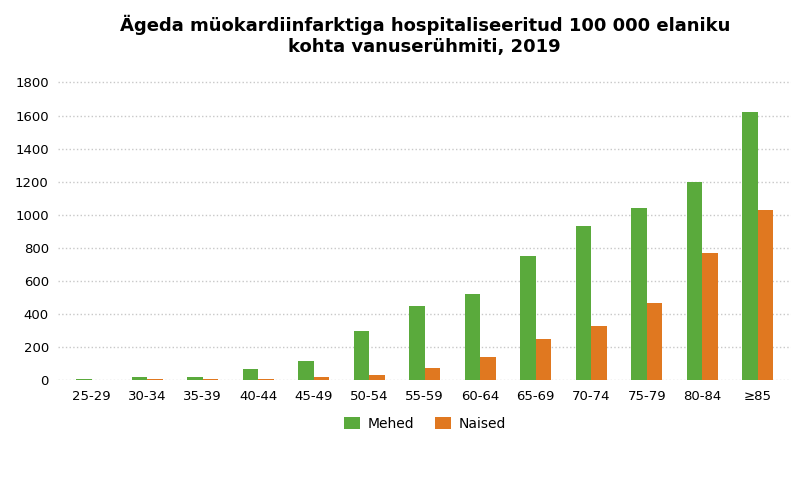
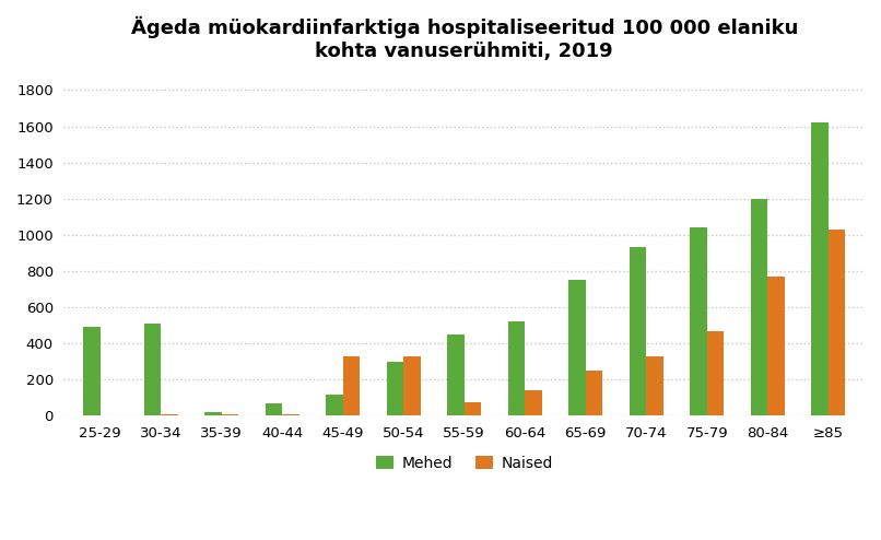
Mehed/25-29: 0 -> 490
Mehed/30-34: 20 -> 510
Naised/45-49: 20 -> 330
Naised/50-54: 30 -> 330
